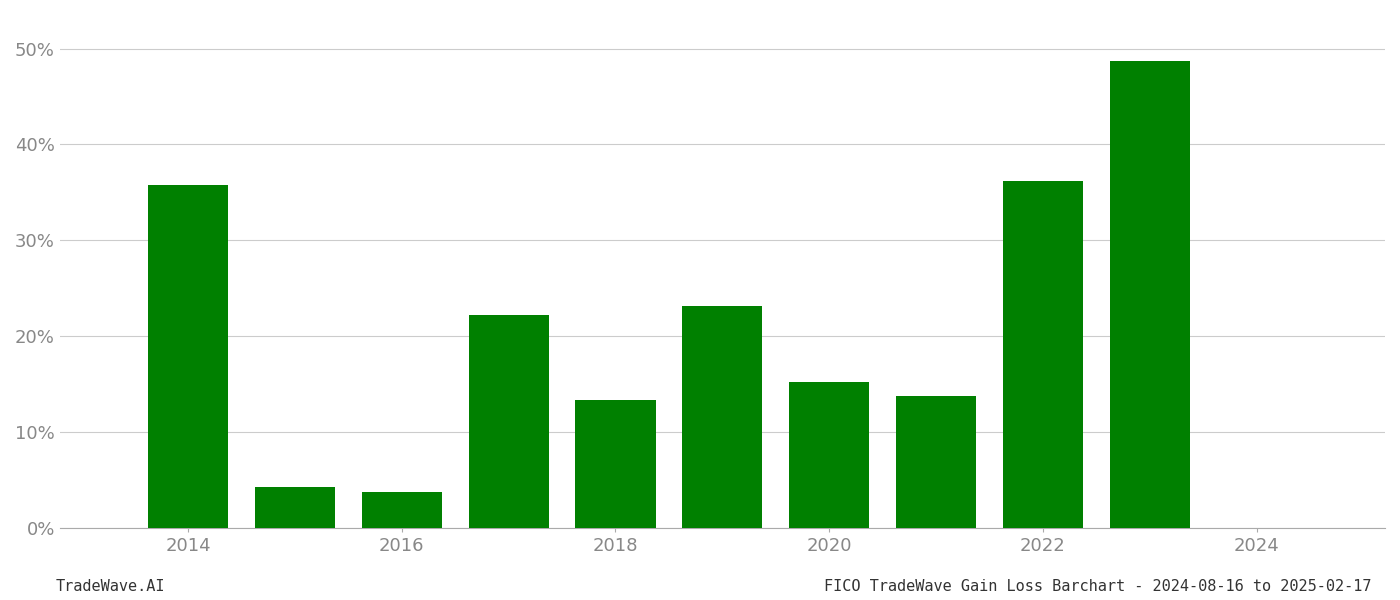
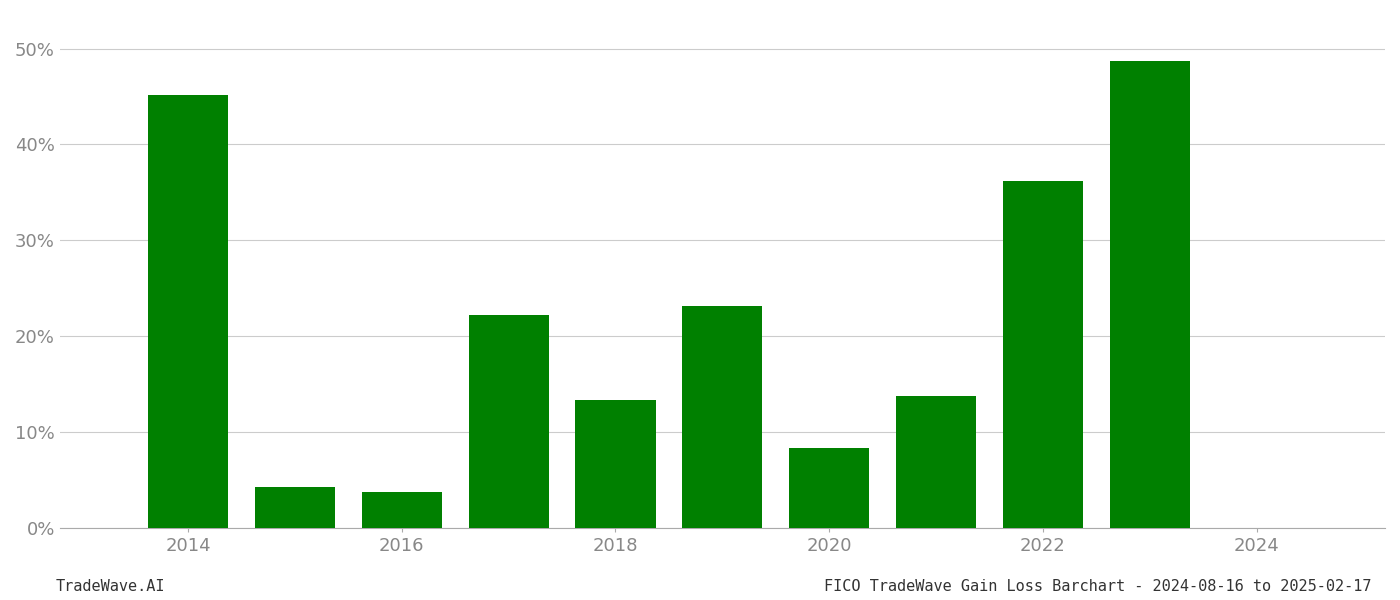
2014: 35.8% -> 45.2%
2020: 15.2% -> 8.3%
